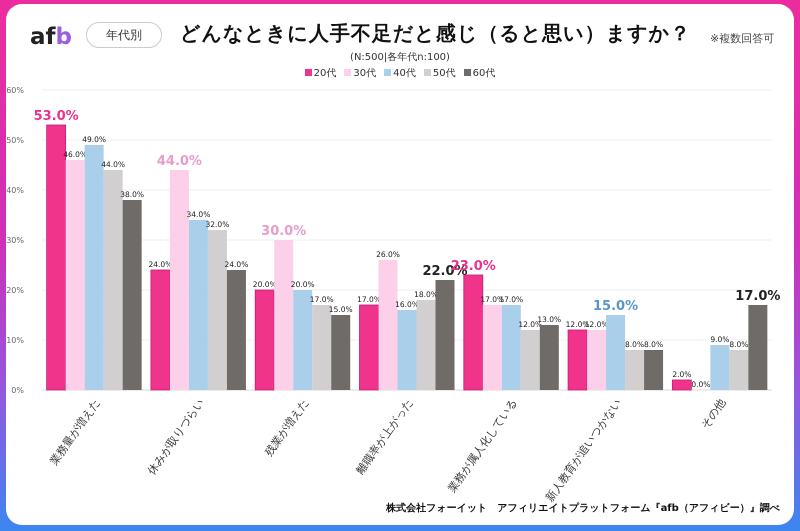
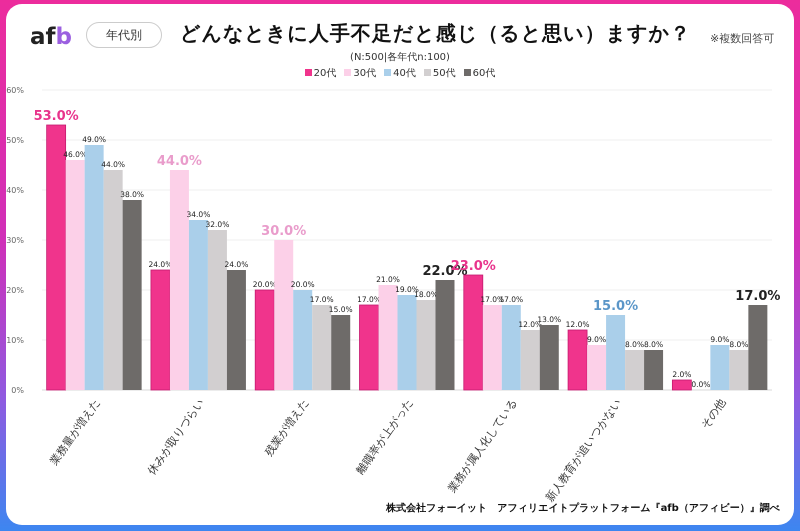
30代/離職率が上がった: 26.0% -> 21.0%
40代/離職率が上がった: 16.0% -> 19.0%
30代/新人教育が追いつかない: 12.0% -> 9.0%
